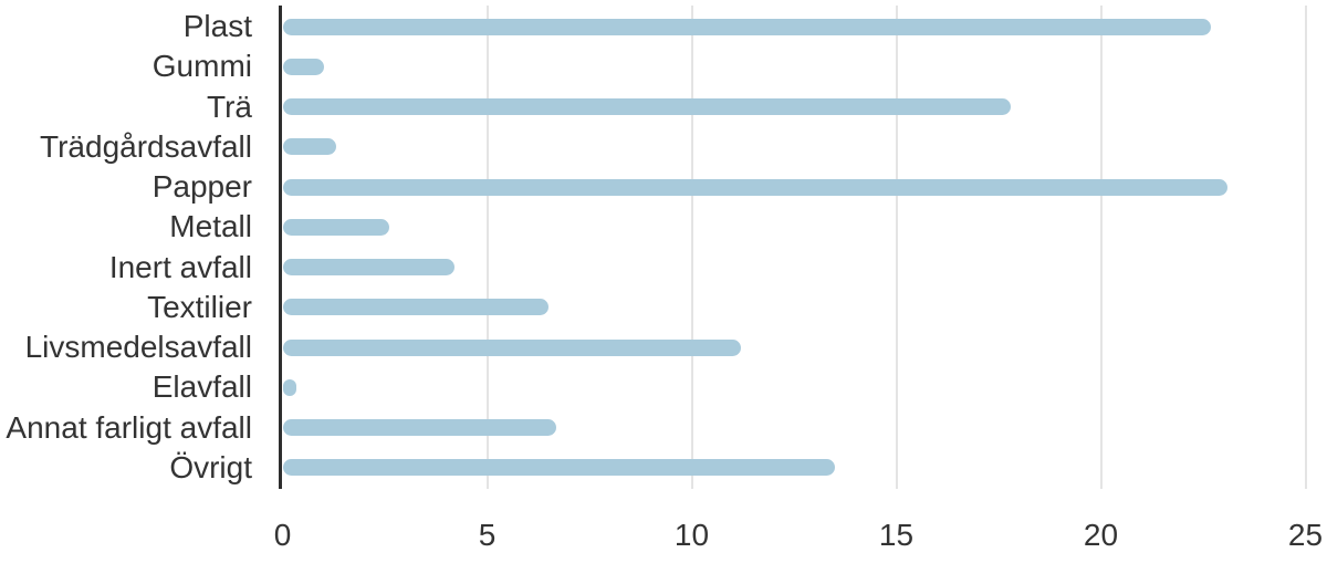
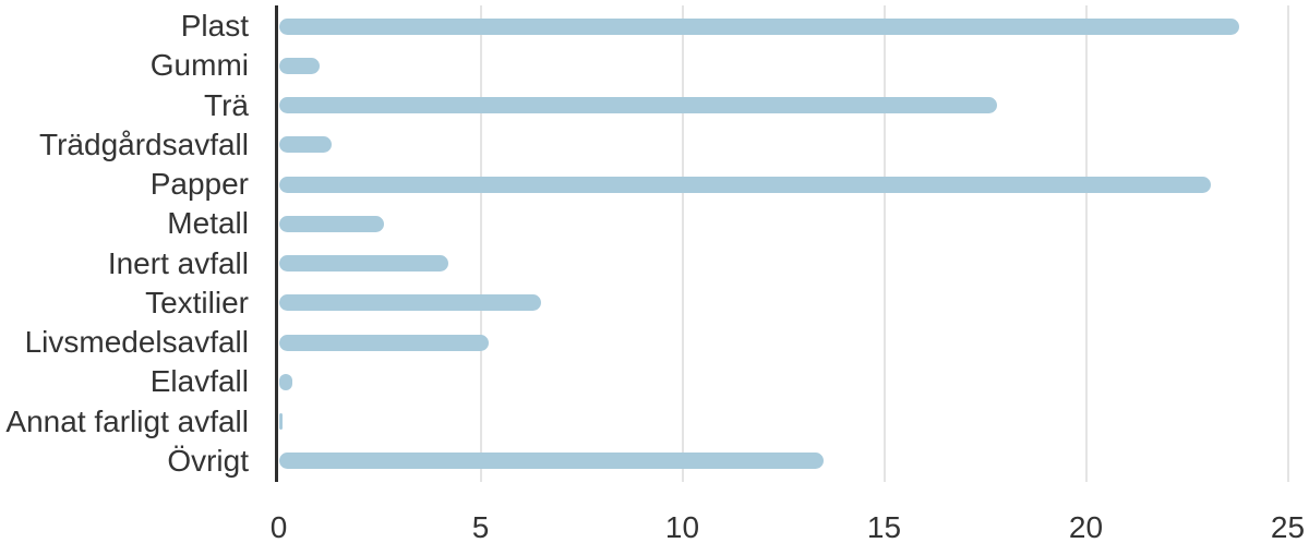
Plast: 22.7 -> 23.8
Livsmedelsavfall: 11.2 -> 5.2
Annat farligt avfall: 6.7 -> 0.1
